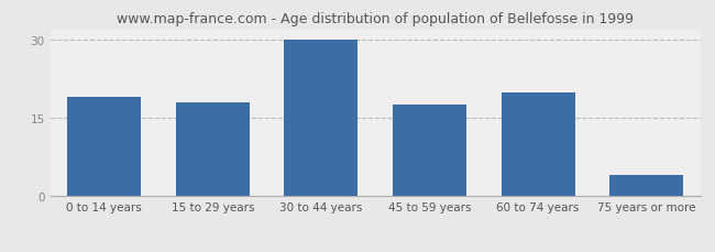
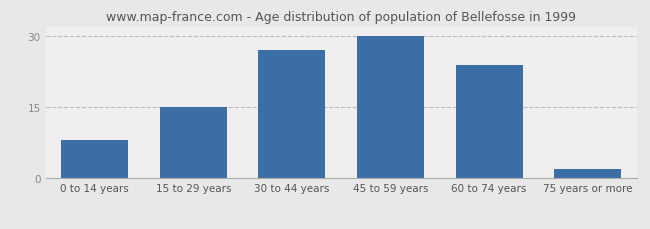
0 to 14 years: 19.0 -> 8.0
15 to 29 years: 18.0 -> 15.0
30 to 44 years: 30.0 -> 27.0
45 to 59 years: 17.5 -> 30.0
60 to 74 years: 20.0 -> 24.0
75 years or more: 4.0 -> 2.0
